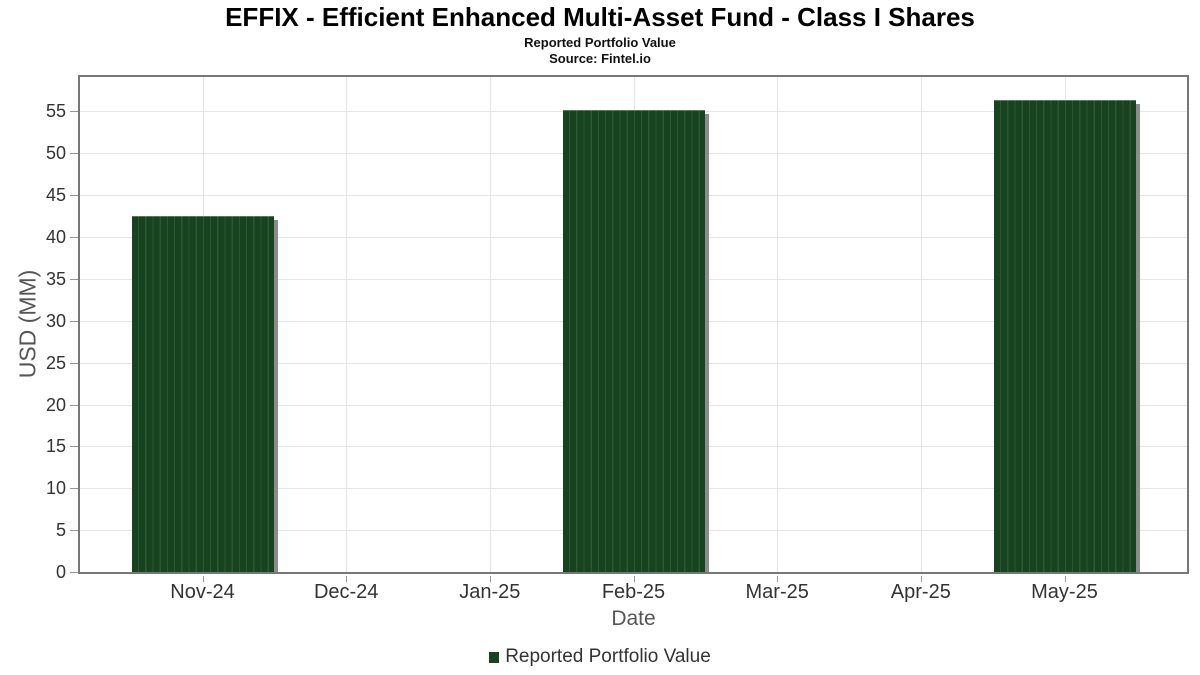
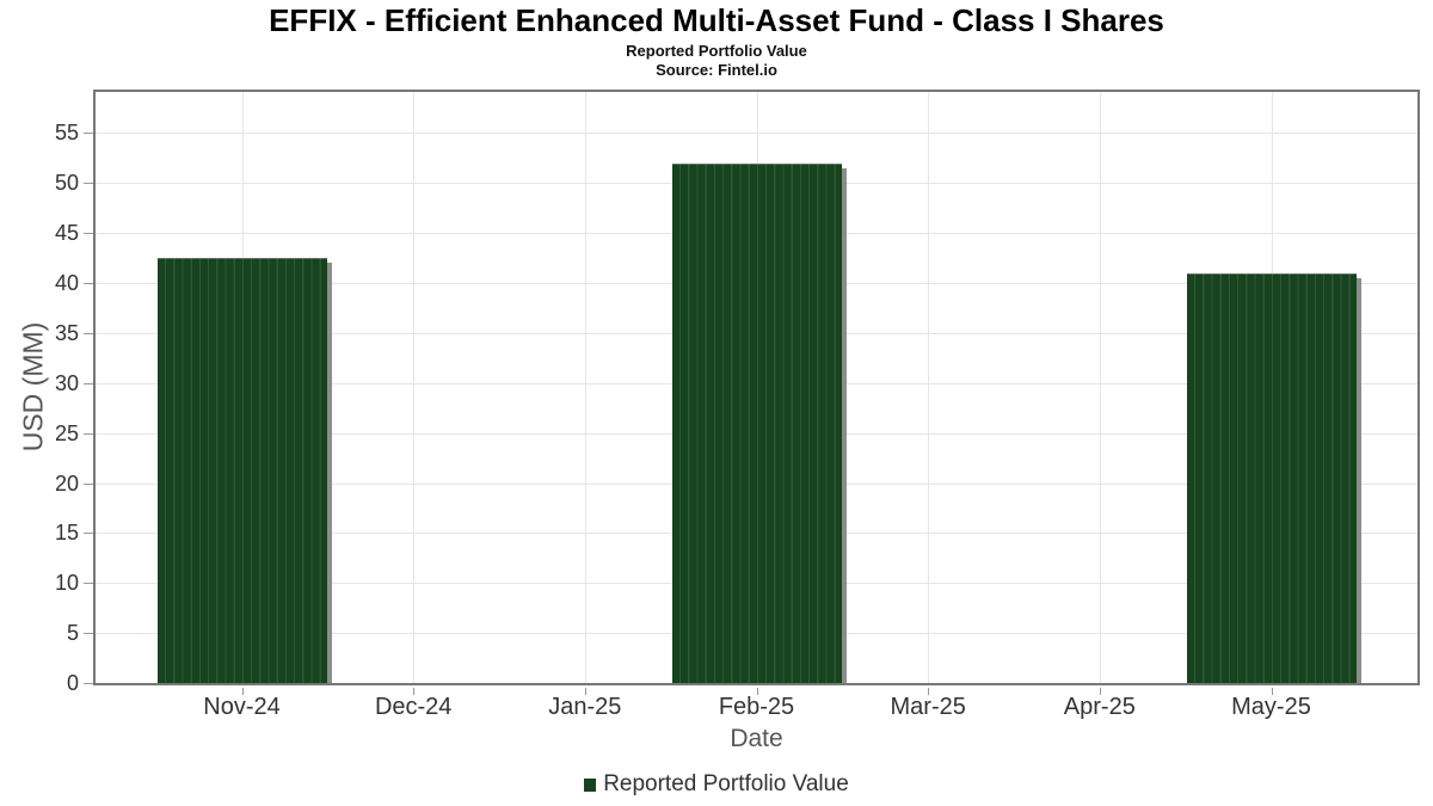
Feb-25: 55 -> 52
May-25: 56 -> 41
